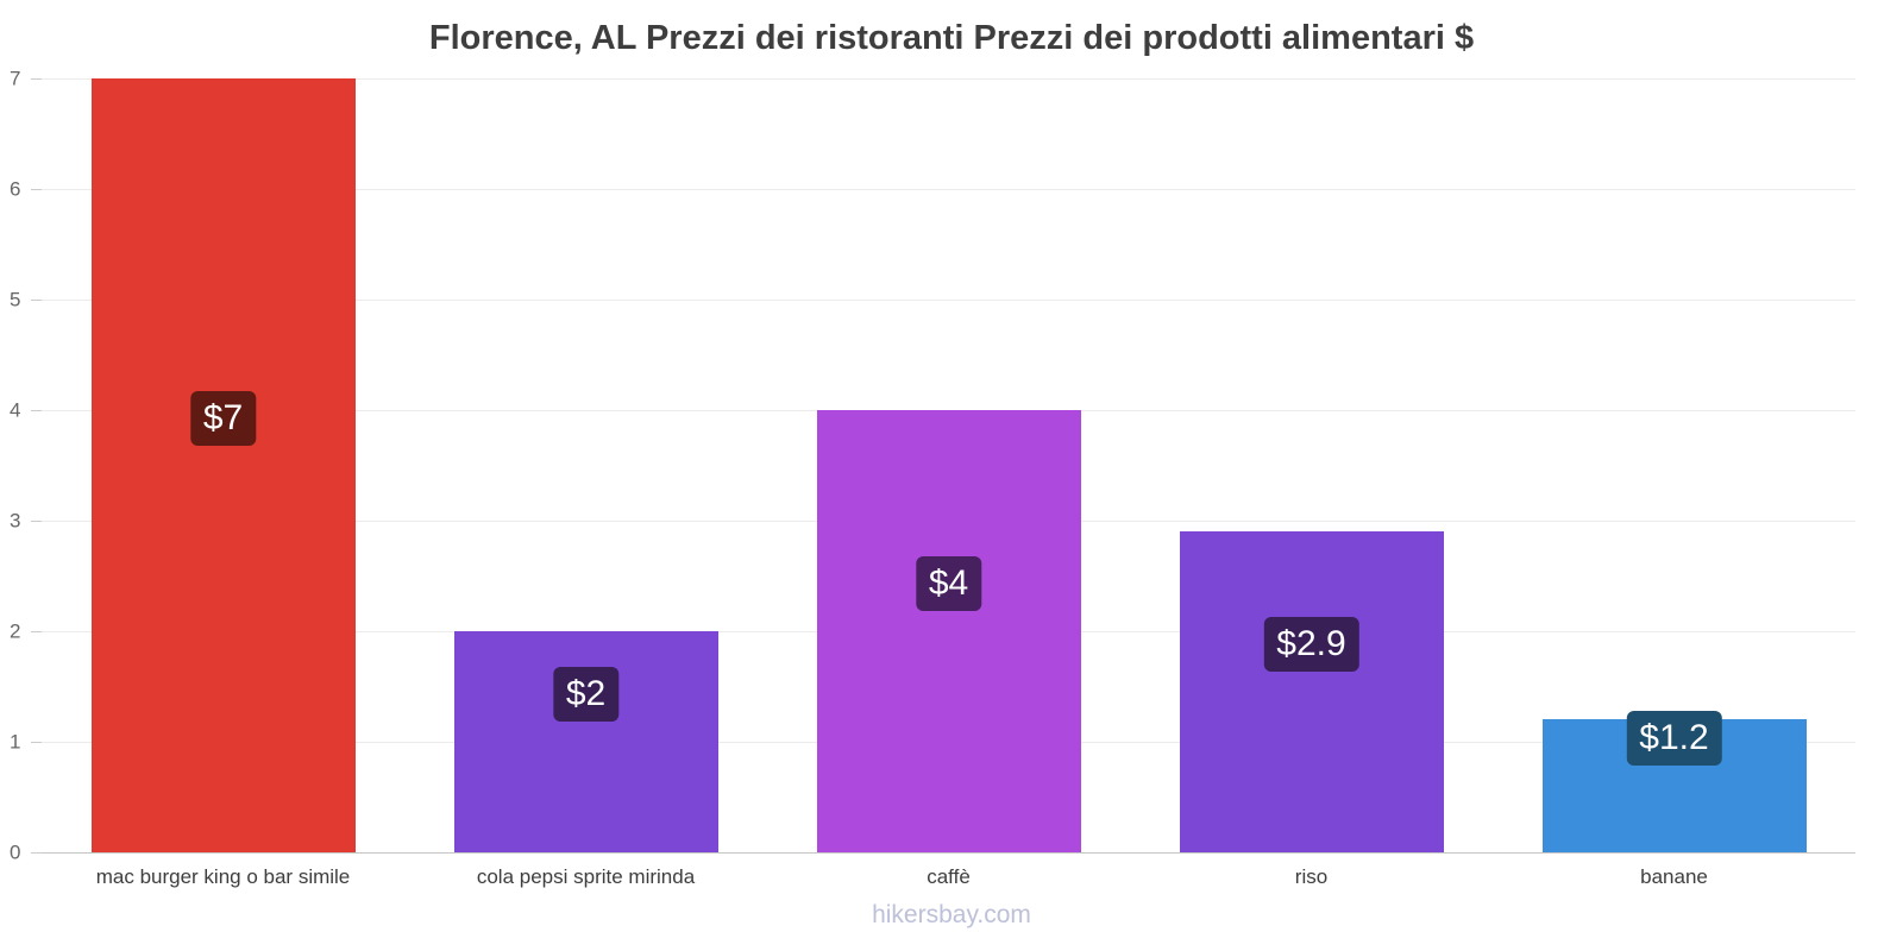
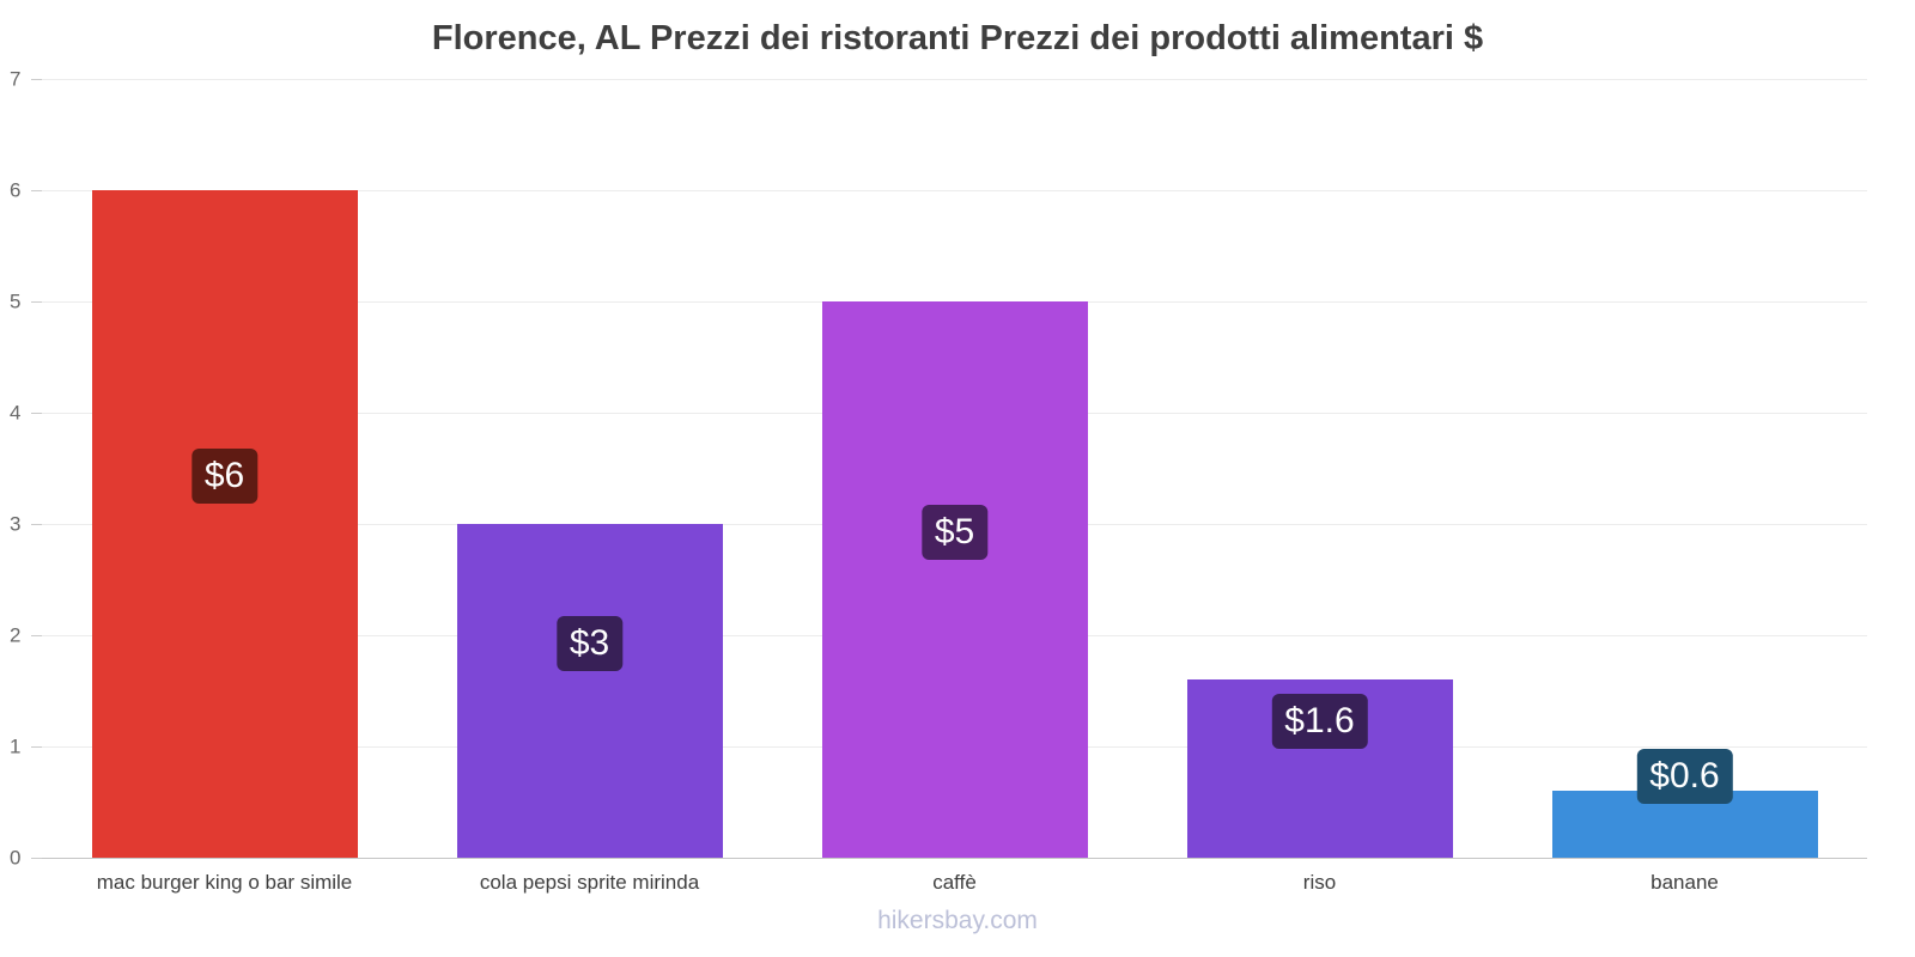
mac burger king o bar simile: $7 -> $6
cola pepsi sprite mirinda: $2 -> $3
caffè: $4 -> $5
riso: $2.9 -> $1.6
banane: $1.2 -> $0.6
